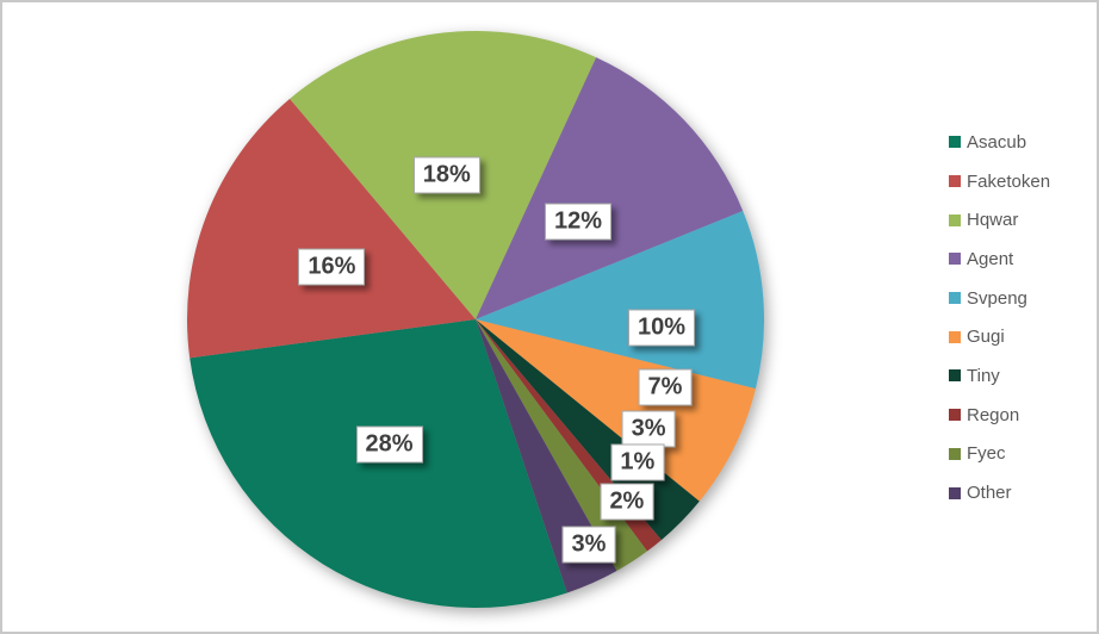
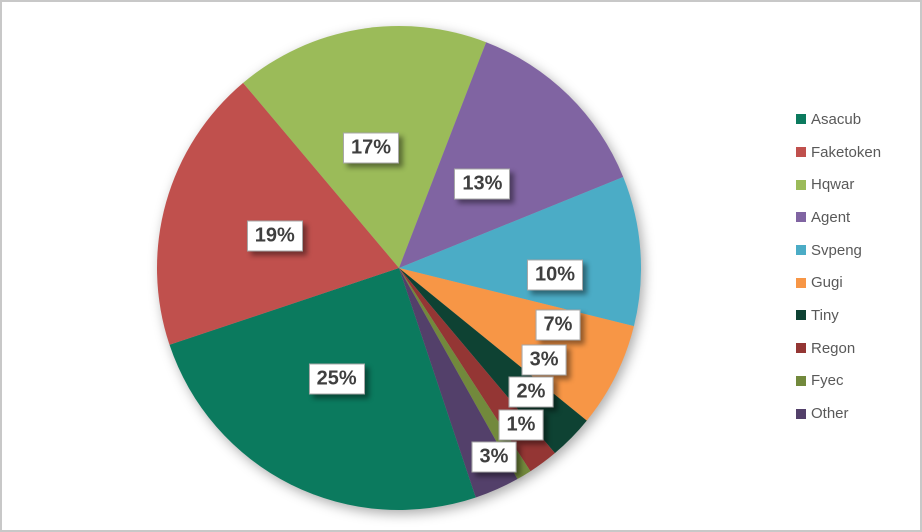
Asacub: 28% -> 25%
Faketoken: 16% -> 19%
Hqwar: 18% -> 17%
Agent: 12% -> 13%
Regon: 1% -> 2%
Fyec: 2% -> 1%
